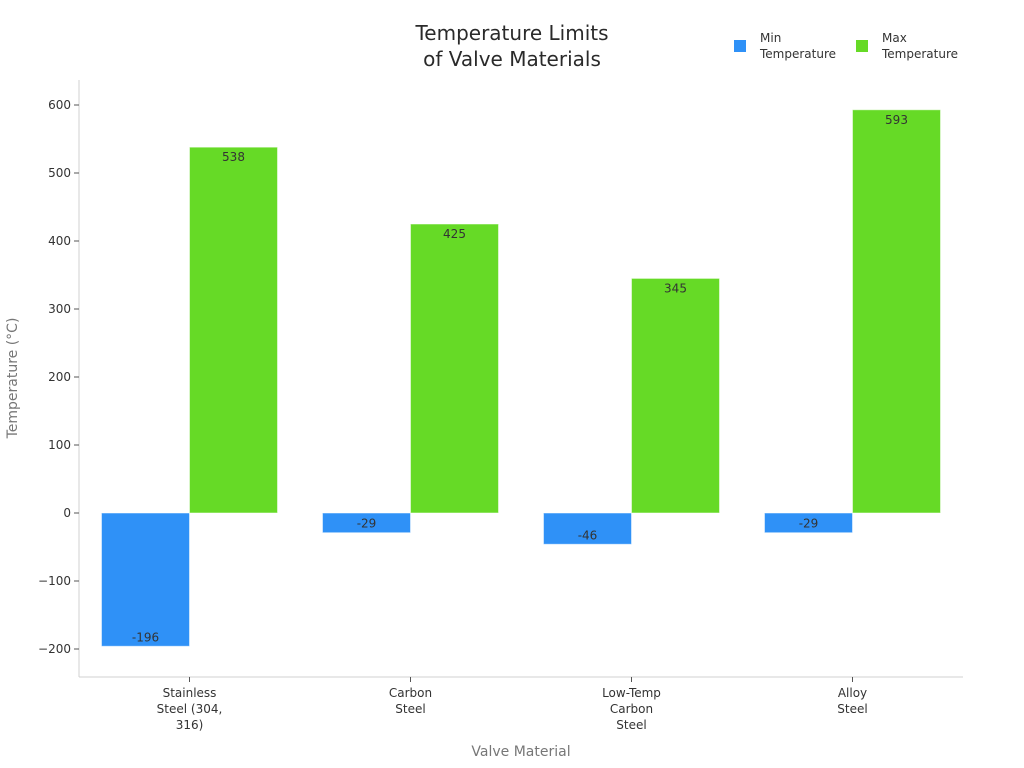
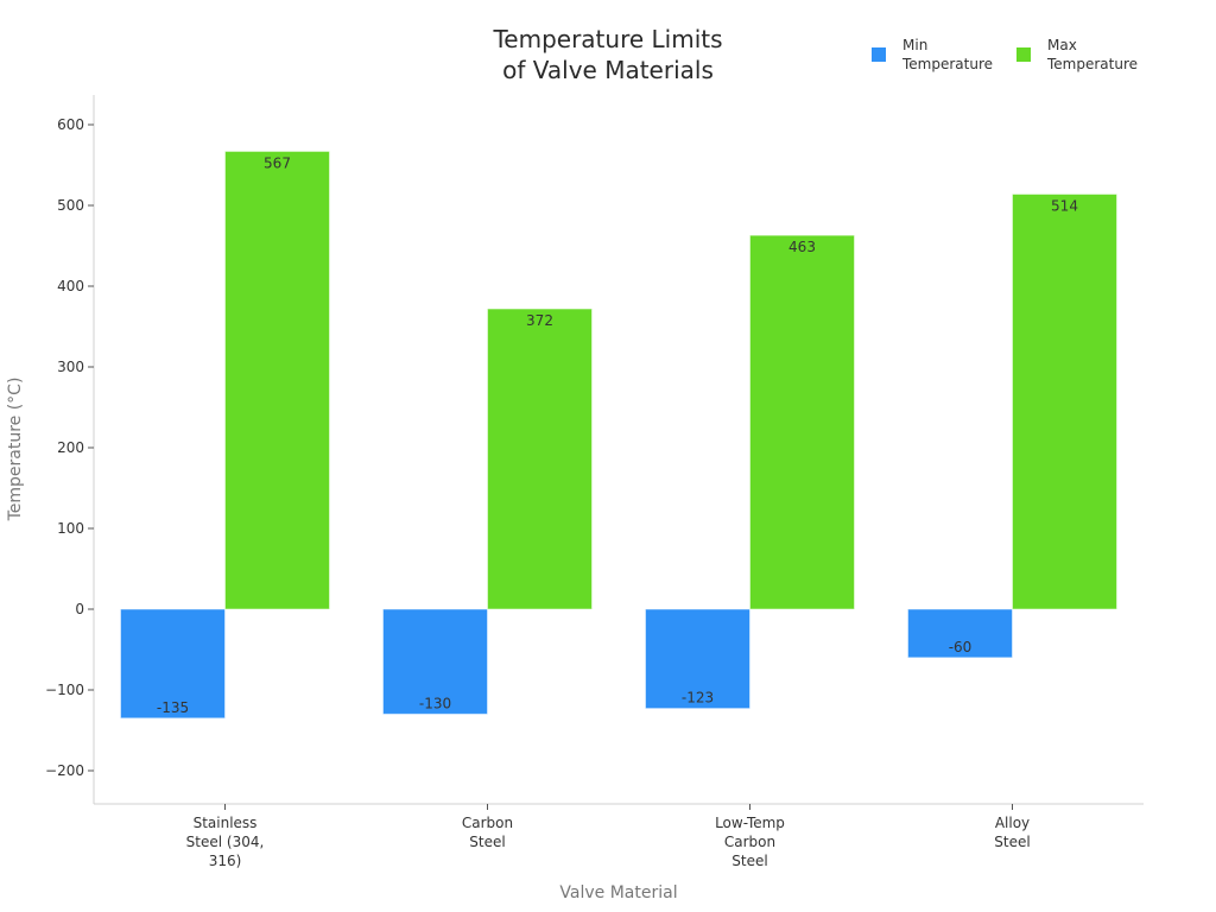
Min Temperature/Stainless Steel (304, 316): -196 -> -135
Max Temperature/Stainless Steel (304, 316): 538 -> 567
Min Temperature/Carbon Steel: -29 -> -130
Max Temperature/Carbon Steel: 425 -> 372
Min Temperature/Low-Temp Carbon Steel: -46 -> -123
Max Temperature/Low-Temp Carbon Steel: 345 -> 463
Min Temperature/Alloy Steel: -29 -> -60
Max Temperature/Alloy Steel: 593 -> 514
